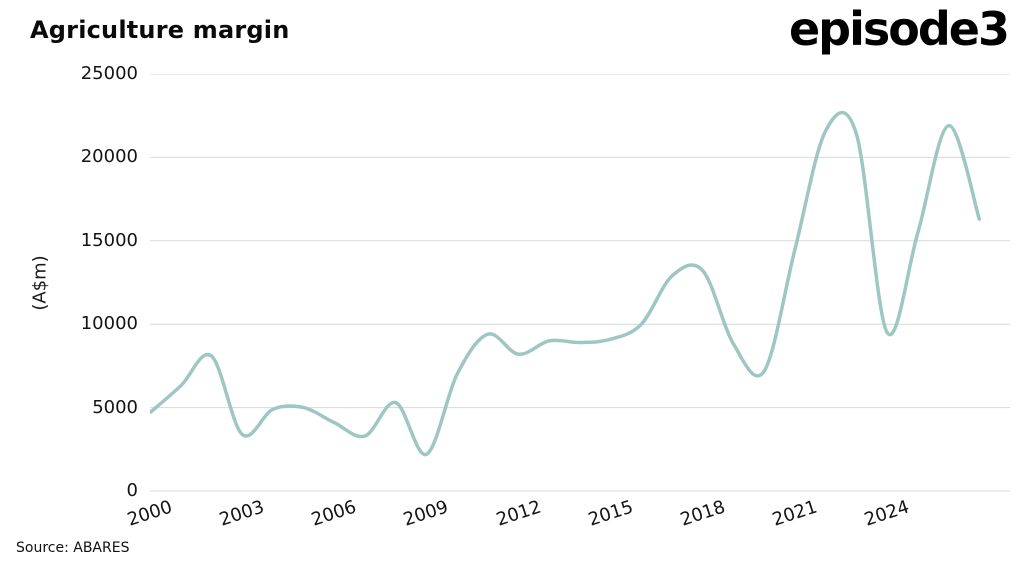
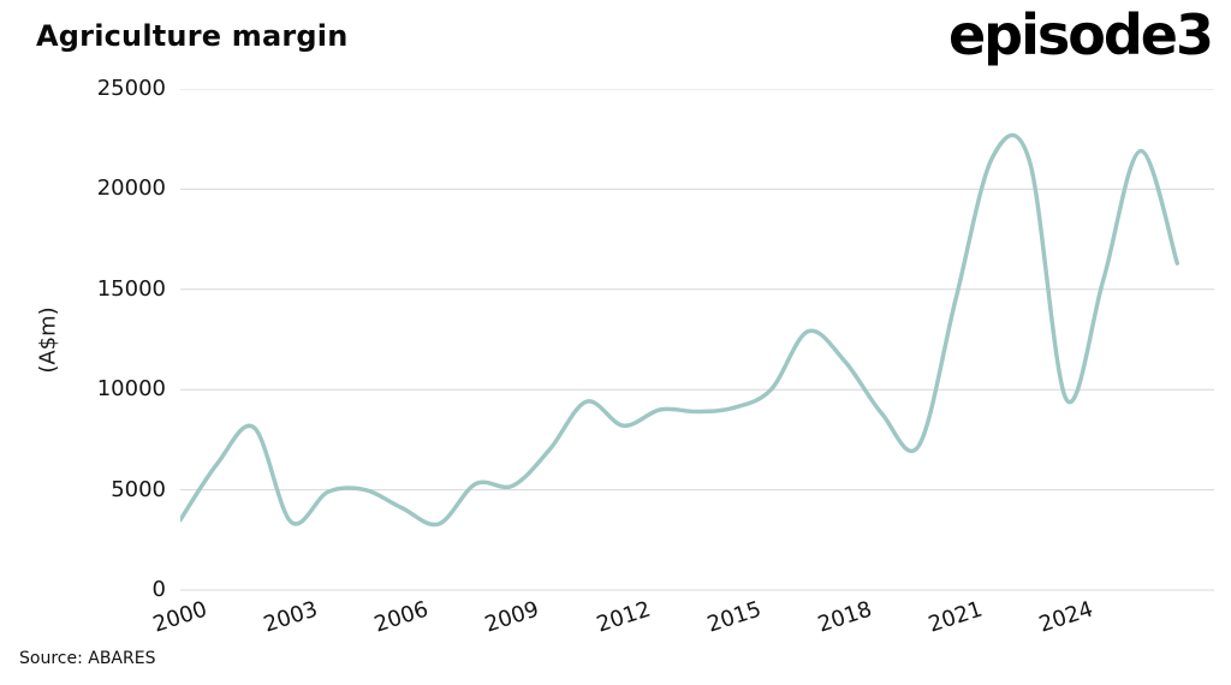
2000: 4700 -> 3500
2009: 2200 -> 5200
2018: 13200 -> 11400
